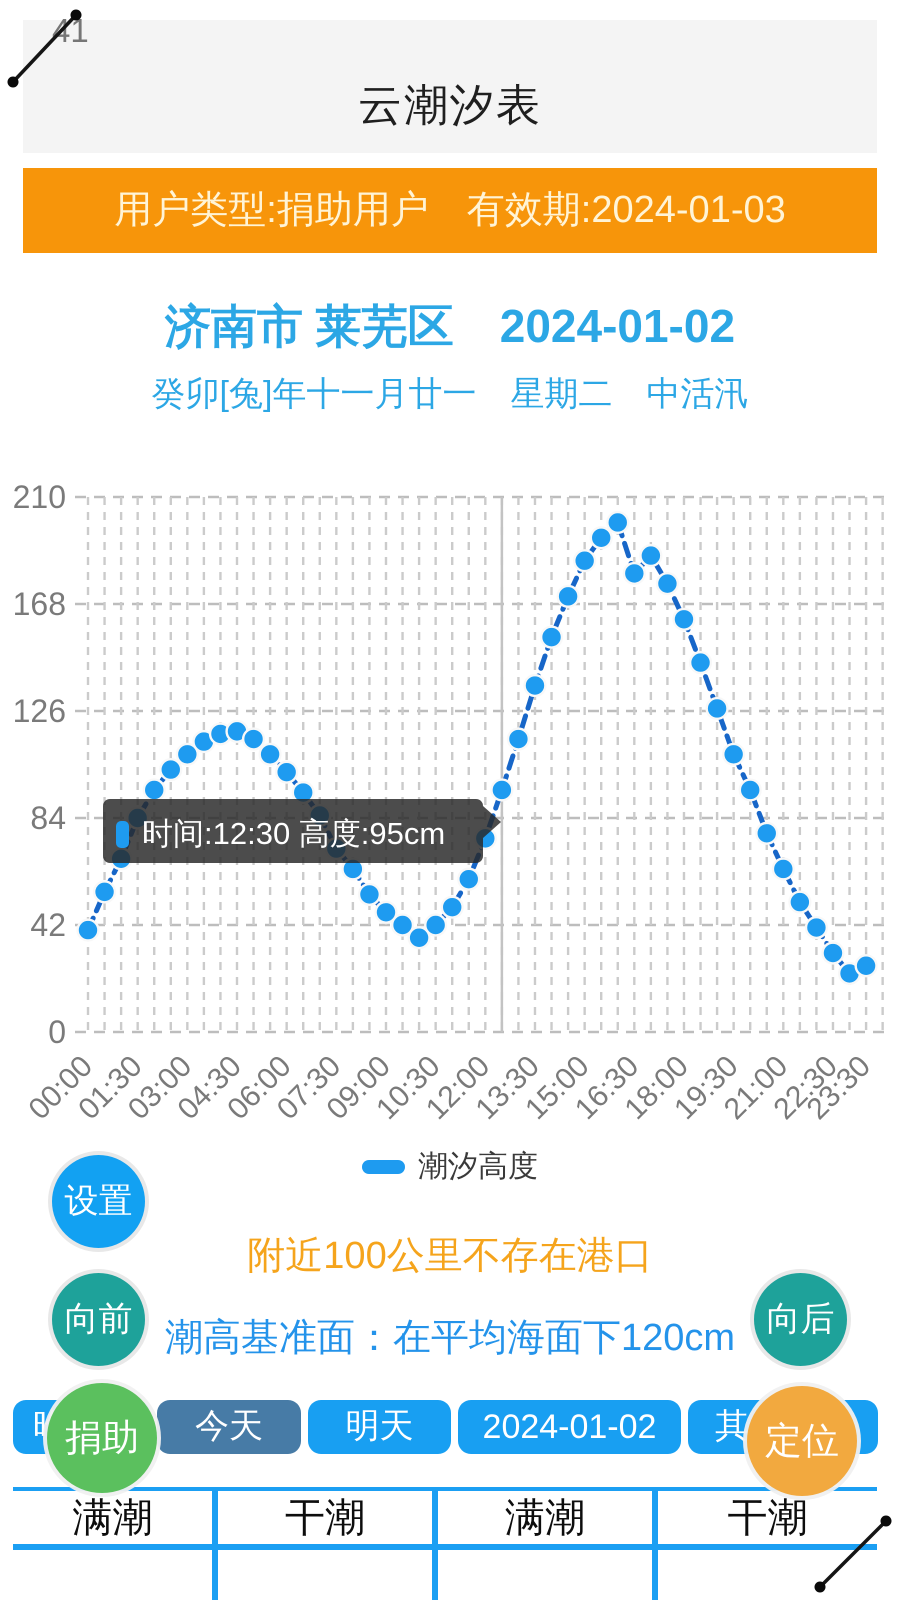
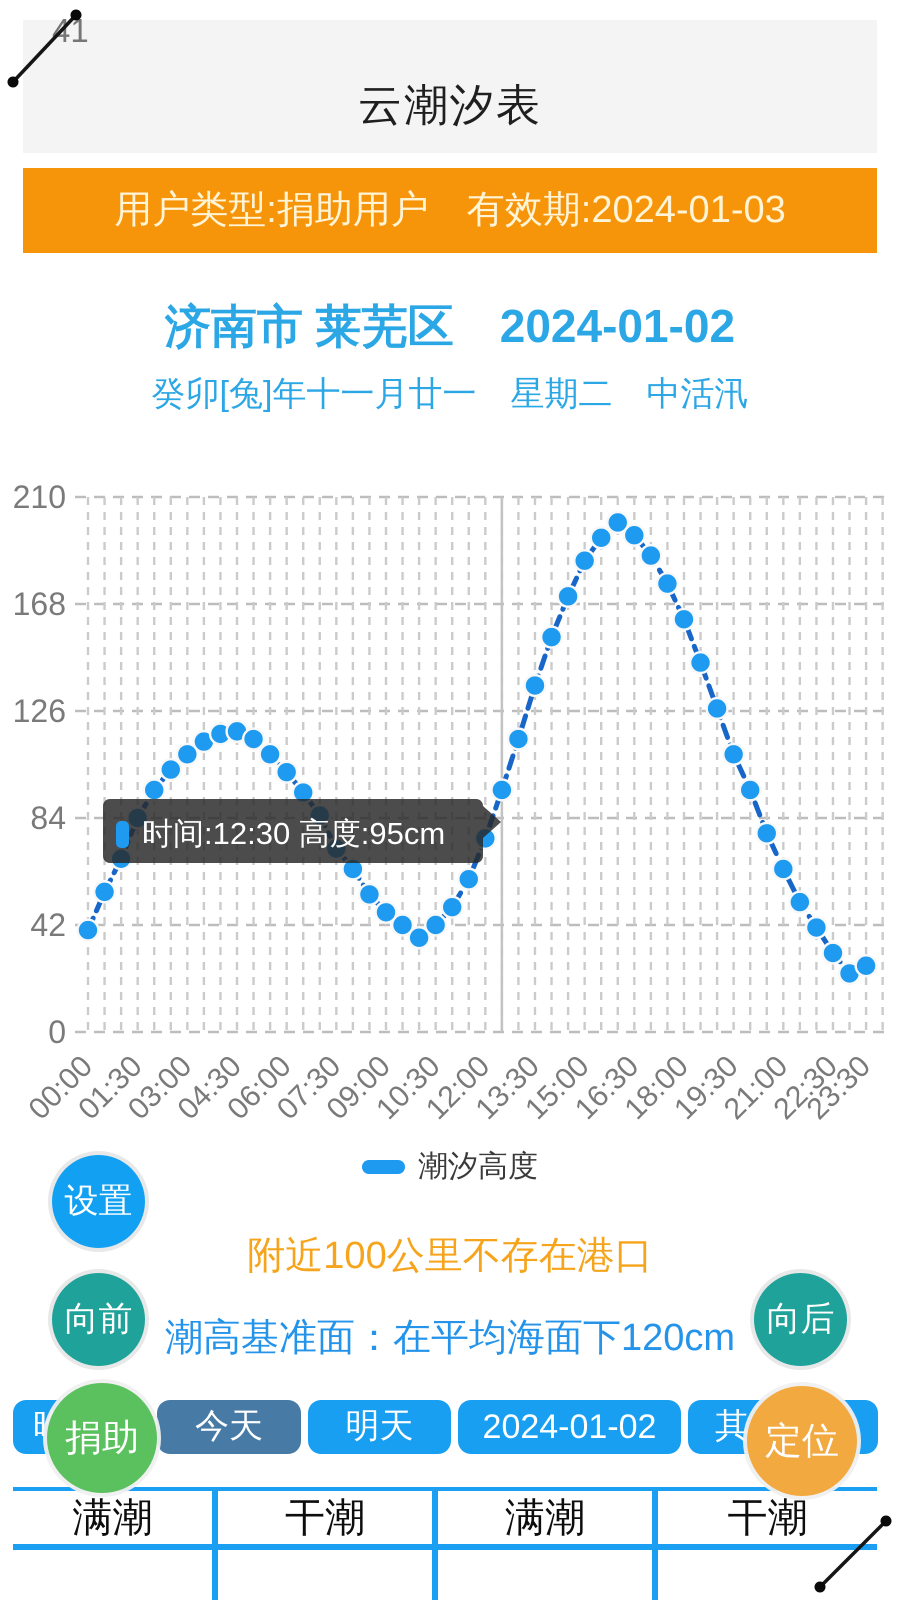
16:30: 180 -> 195
